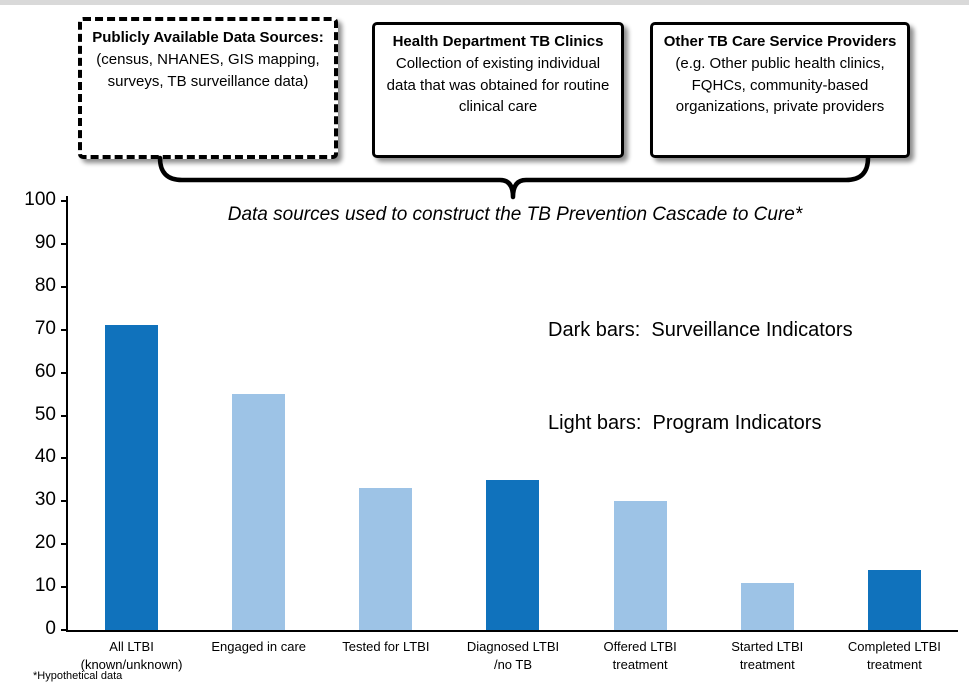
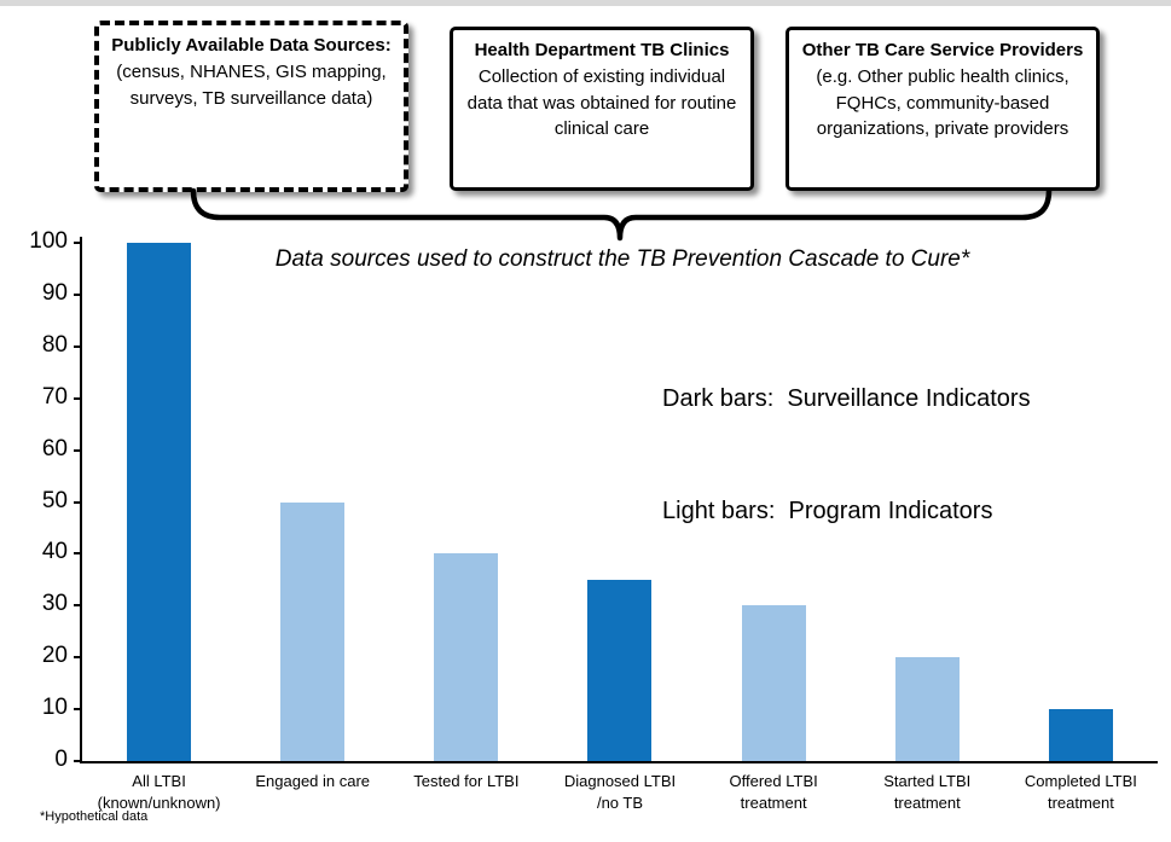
All LTBI (known/unknown): 71 -> 100
Engaged in care: 55 -> 50
Tested for LTBI: 33 -> 40
Started LTBI treatment: 11 -> 20
Completed LTBI treatment: 14 -> 10
